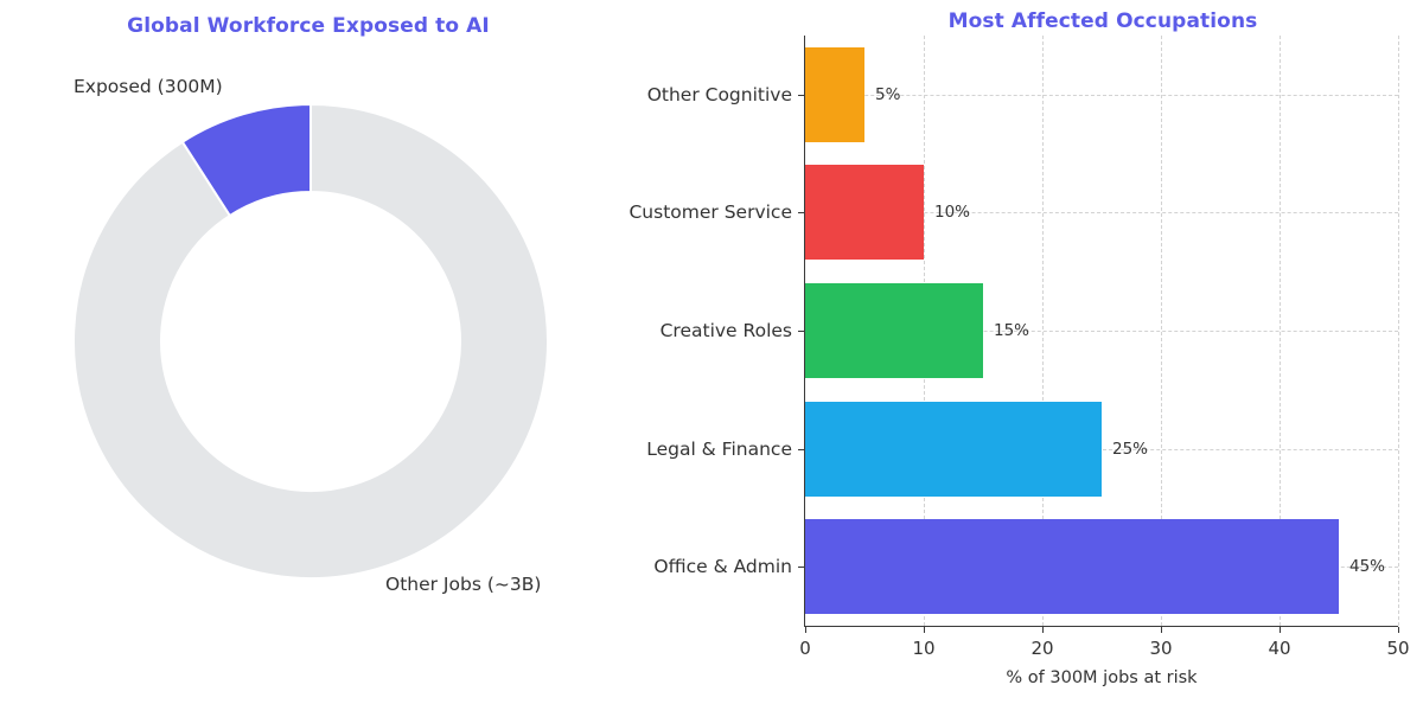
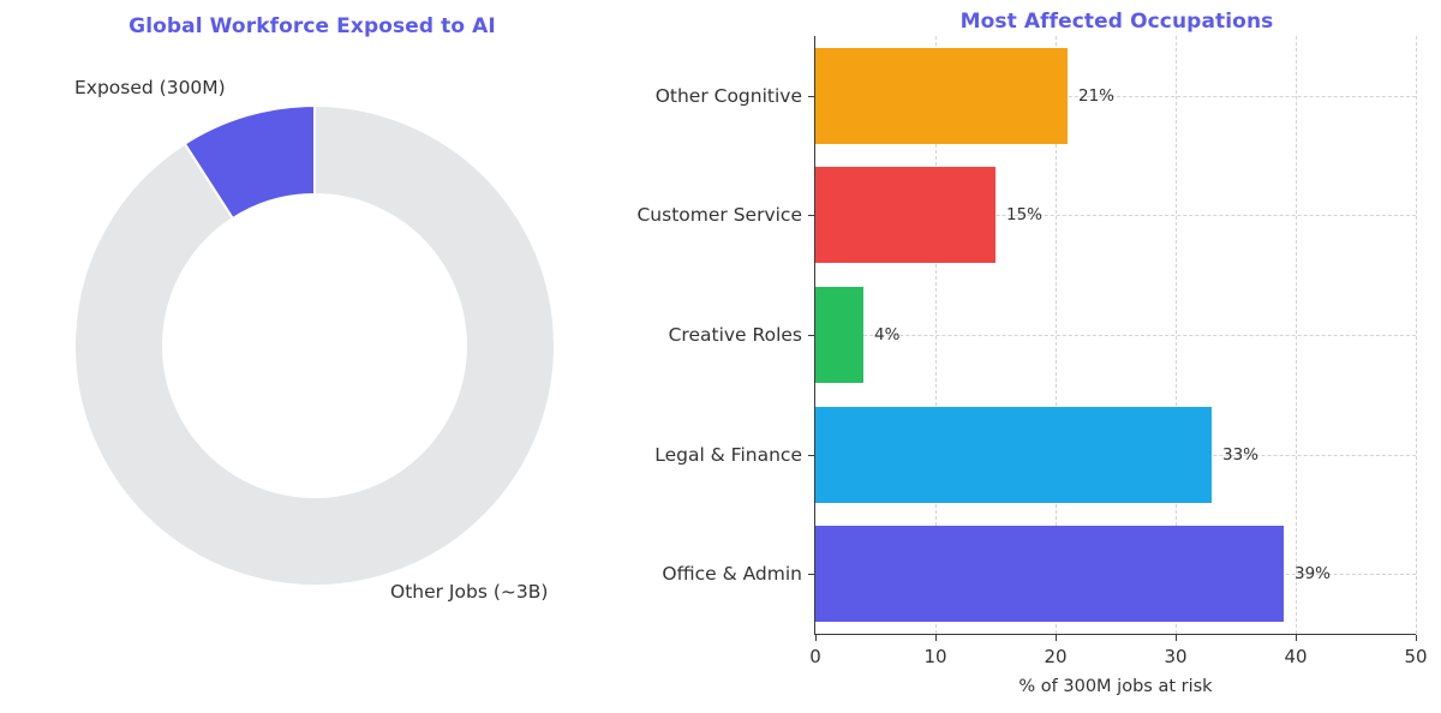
Most Affected Occupations/Office & Admin: 45% -> 39%
Most Affected Occupations/Legal & Finance: 25% -> 33%
Most Affected Occupations/Creative Roles: 15% -> 4%
Most Affected Occupations/Customer Service: 10% -> 15%
Most Affected Occupations/Other Cognitive: 5% -> 21%
